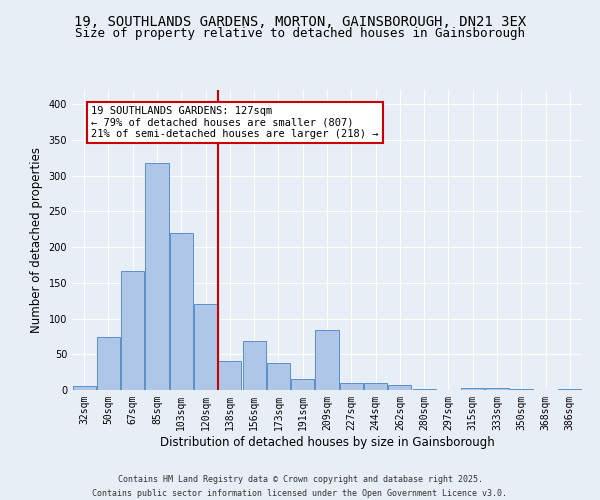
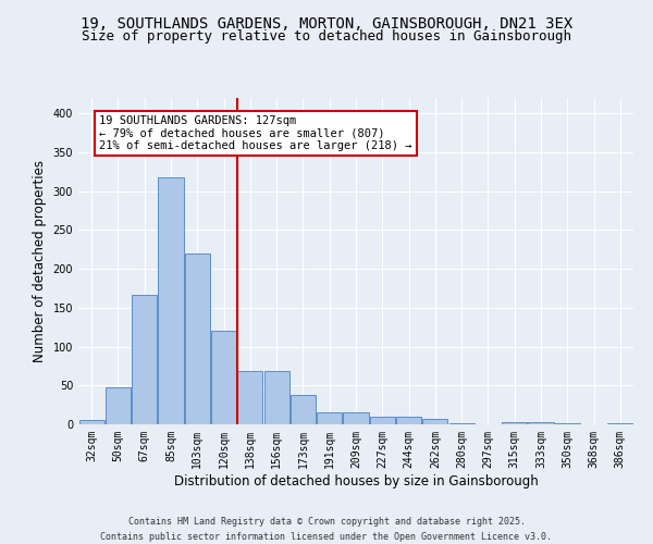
50sqm: 74 -> 48
138sqm: 40 -> 68
209sqm: 84 -> 16
